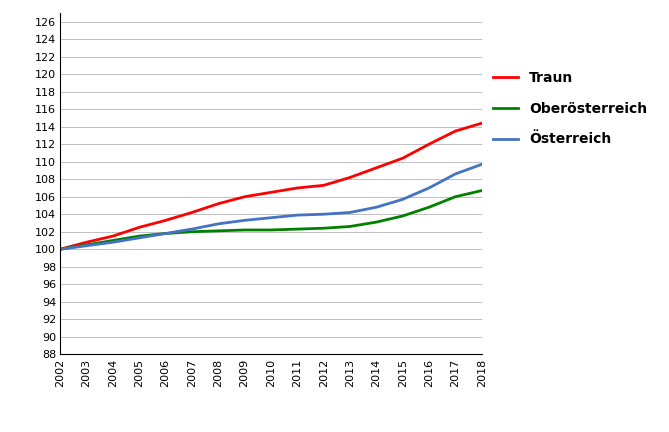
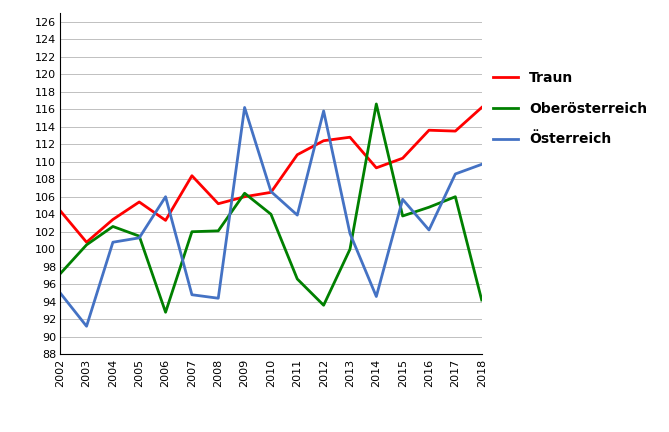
Traun/2002: 100.0 -> 104.4
Oberösterreich/2002: 100.0 -> 97.2
Österreich/2002: 100.0 -> 95.0
Österreich/2003: 100.4 -> 91.2
Traun/2004: 101.5 -> 103.4
Oberösterreich/2004: 101.0 -> 102.6
Traun/2005: 102.5 -> 105.4
Oberösterreich/2006: 101.8 -> 92.8
Österreich/2006: 101.8 -> 106.0
Traun/2007: 104.2 -> 108.4
Österreich/2007: 102.3 -> 94.8
Österreich/2008: 102.9 -> 94.4
Oberösterreich/2009: 102.2 -> 106.4
Österreich/2009: 103.3 -> 116.2
Oberösterreich/2010: 102.2 -> 104.0
Österreich/2010: 103.6 -> 106.6
Traun/2011: 107.0 -> 110.8
Oberösterreich/2011: 102.3 -> 96.6
Traun/2012: 107.3 -> 112.4
Oberösterreich/2012: 102.4 -> 93.6
Österreich/2012: 104.0 -> 115.8
Traun/2013: 108.2 -> 112.8
Oberösterreich/2013: 102.6 -> 100.0
Österreich/2013: 104.2 -> 101.8
Oberösterreich/2014: 103.1 -> 116.6
Österreich/2014: 104.8 -> 94.6
Traun/2016: 112.0 -> 113.6
Österreich/2016: 107.0 -> 102.2
Traun/2018: 114.4 -> 116.2
Oberösterreich/2018: 106.7 -> 94.2
